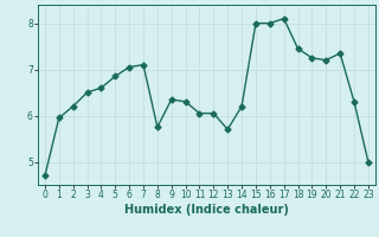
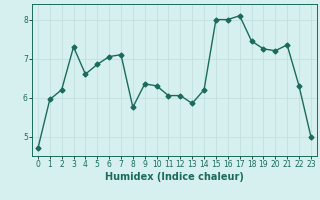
3: 6.50 -> 7.30
13: 5.70 -> 5.85
